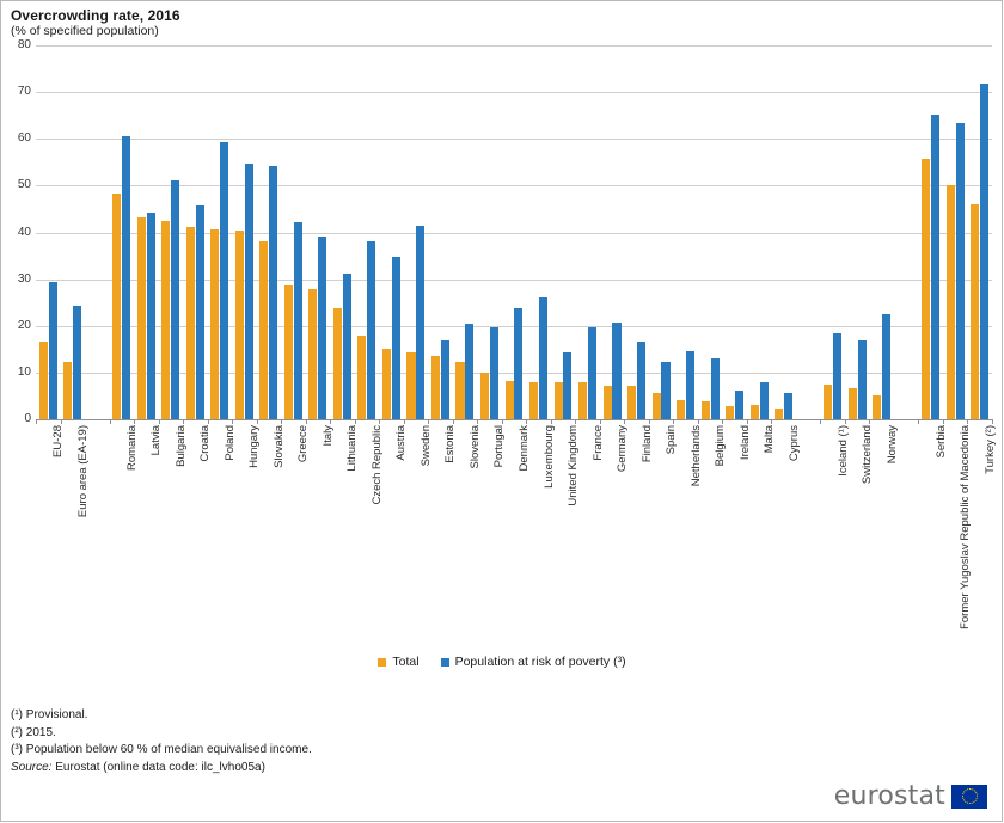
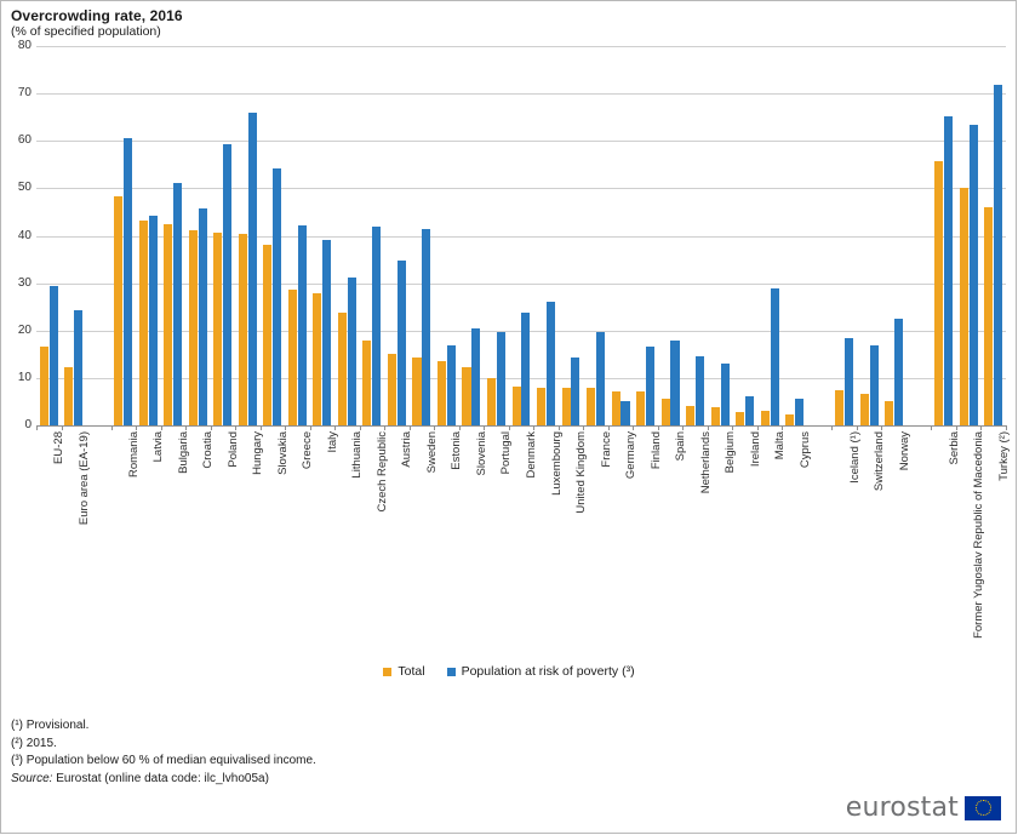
Population at risk of poverty (³)/Hungary: 55 -> 66
Population at risk of poverty (³)/Czech Republic: 38 -> 42
Population at risk of poverty (³)/Germany: 21 -> 5
Population at risk of poverty (³)/Spain: 12 -> 18
Population at risk of poverty (³)/Malta: 8 -> 29
